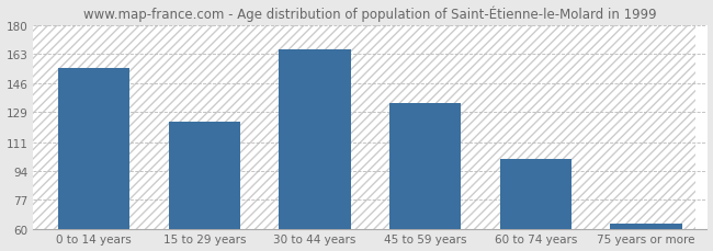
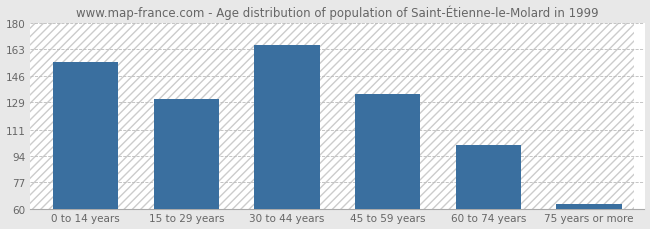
15 to 29 years: 123 -> 131
